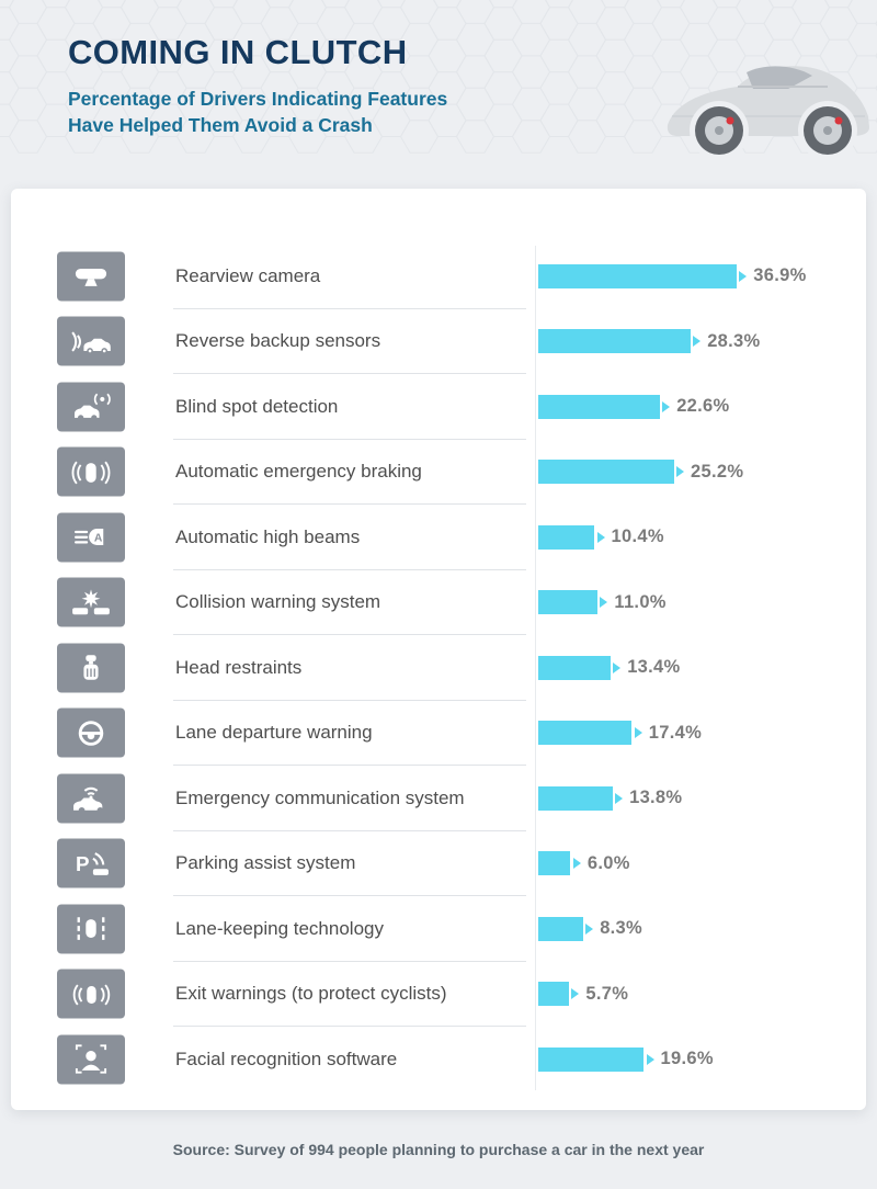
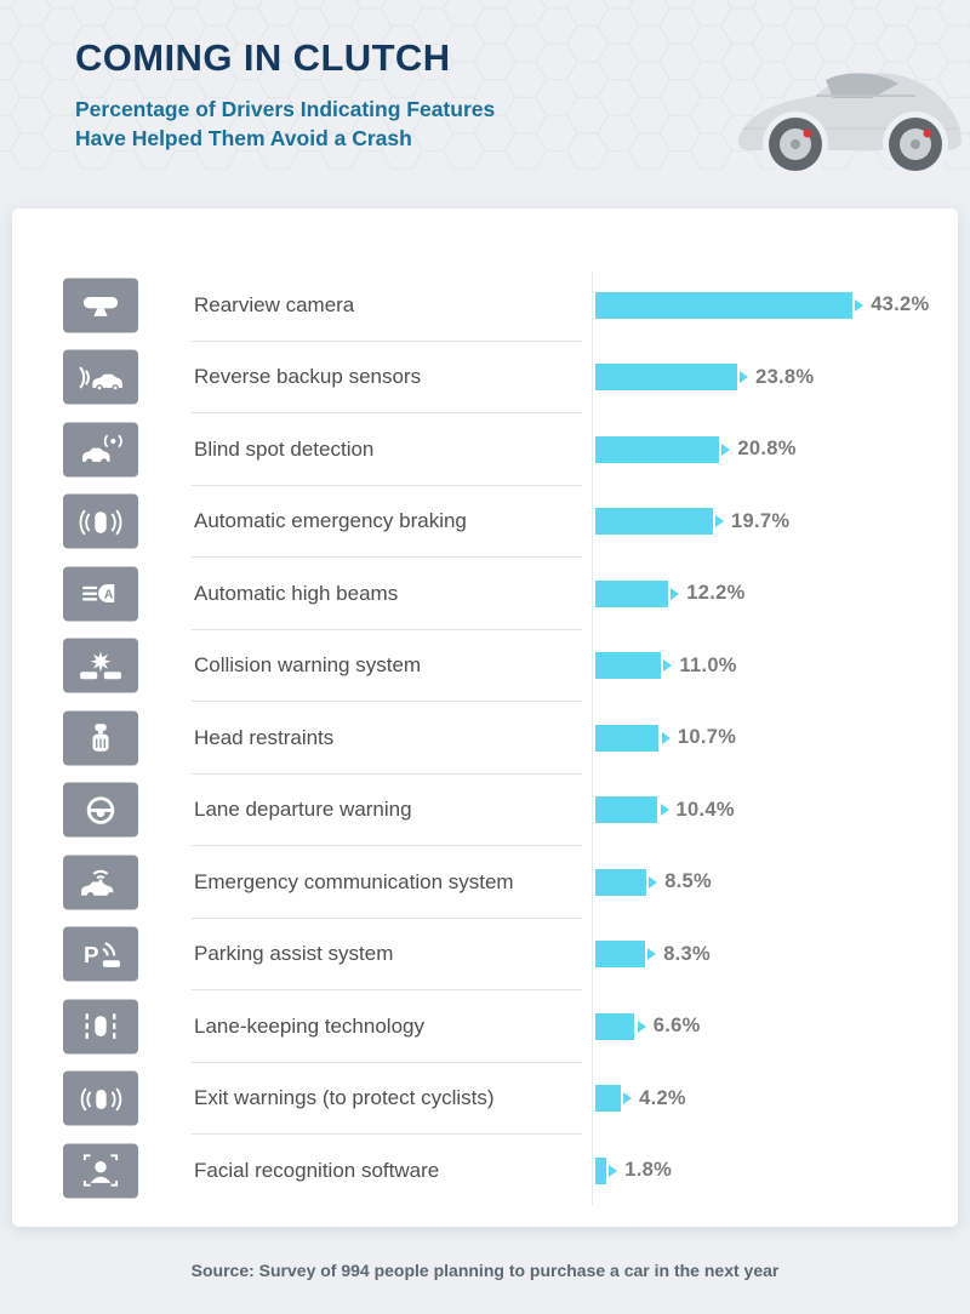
Rearview camera: 36.9% -> 43.2%
Reverse backup sensors: 28.3% -> 23.8%
Blind spot detection: 22.6% -> 20.8%
Automatic emergency braking: 25.2% -> 19.7%
Automatic high beams: 10.4% -> 12.2%
Head restraints: 13.4% -> 10.7%
Lane departure warning: 17.4% -> 10.4%
Emergency communication system: 13.8% -> 8.5%
Parking assist system: 6.0% -> 8.3%
Lane-keeping technology: 8.3% -> 6.6%
Exit warnings (to protect cyclists): 5.7% -> 4.2%
Facial recognition software: 19.6% -> 1.8%
